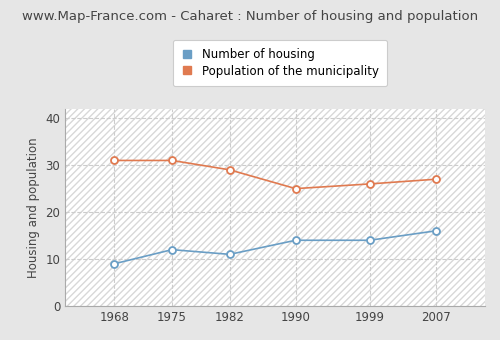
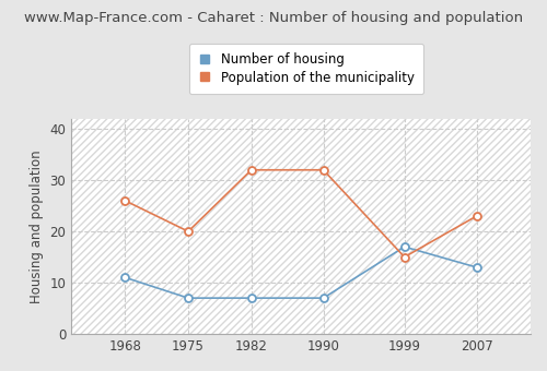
Number of housing/1968: 9 -> 11
Population of the municipality/1968: 31 -> 26
Number of housing/1975: 12 -> 7
Population of the municipality/1975: 31 -> 20
Number of housing/1982: 11 -> 7
Population of the municipality/1982: 29 -> 32
Number of housing/1990: 14 -> 7
Population of the municipality/1990: 25 -> 32
Number of housing/1999: 14 -> 17
Population of the municipality/1999: 26 -> 15
Number of housing/2007: 16 -> 13
Population of the municipality/2007: 27 -> 23
